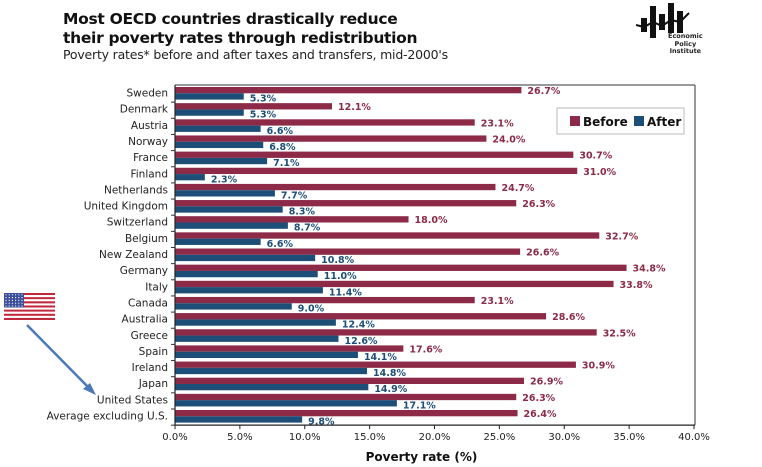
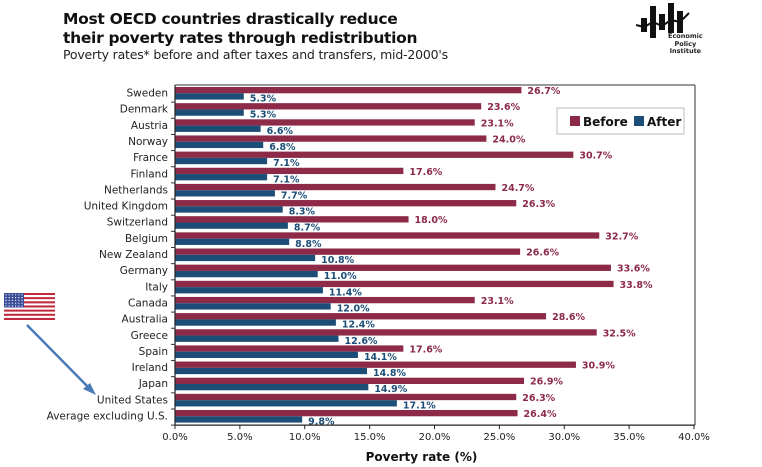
Before/Denmark: 12.1% -> 23.6%
Before/Finland: 31.0% -> 17.6%
After/Finland: 2.3% -> 7.1%
After/Belgium: 6.6% -> 8.8%
Before/Germany: 34.8% -> 33.6%
After/Canada: 9.0% -> 12.0%
